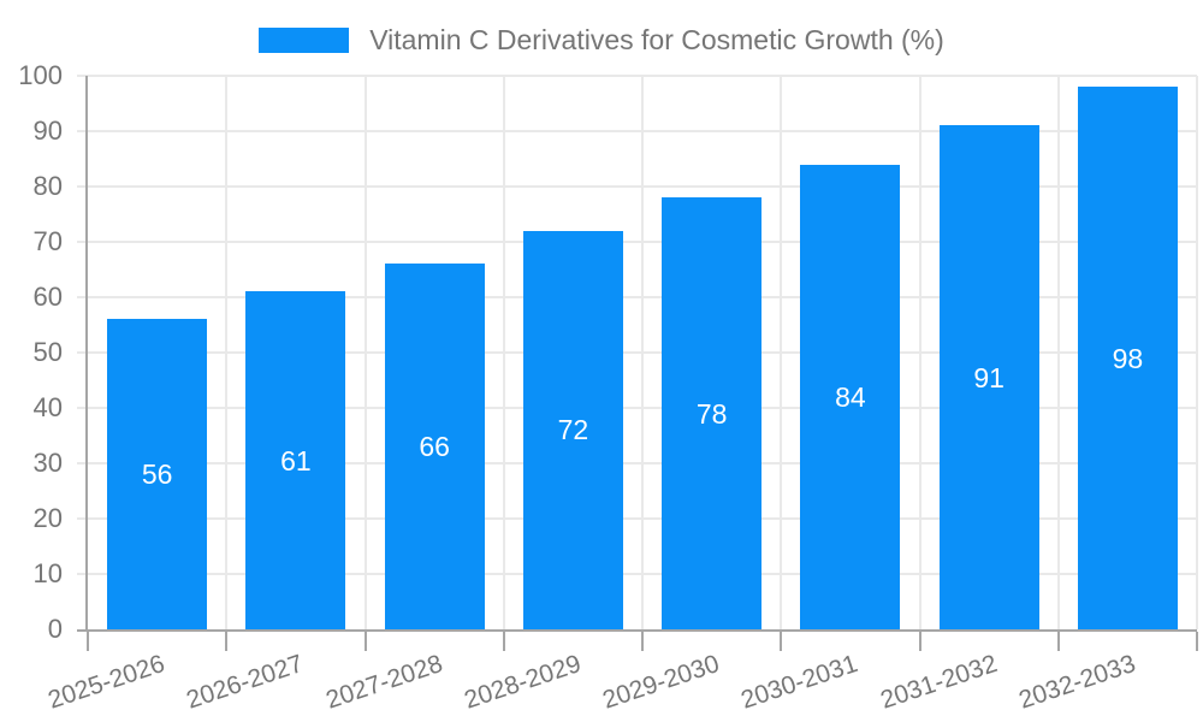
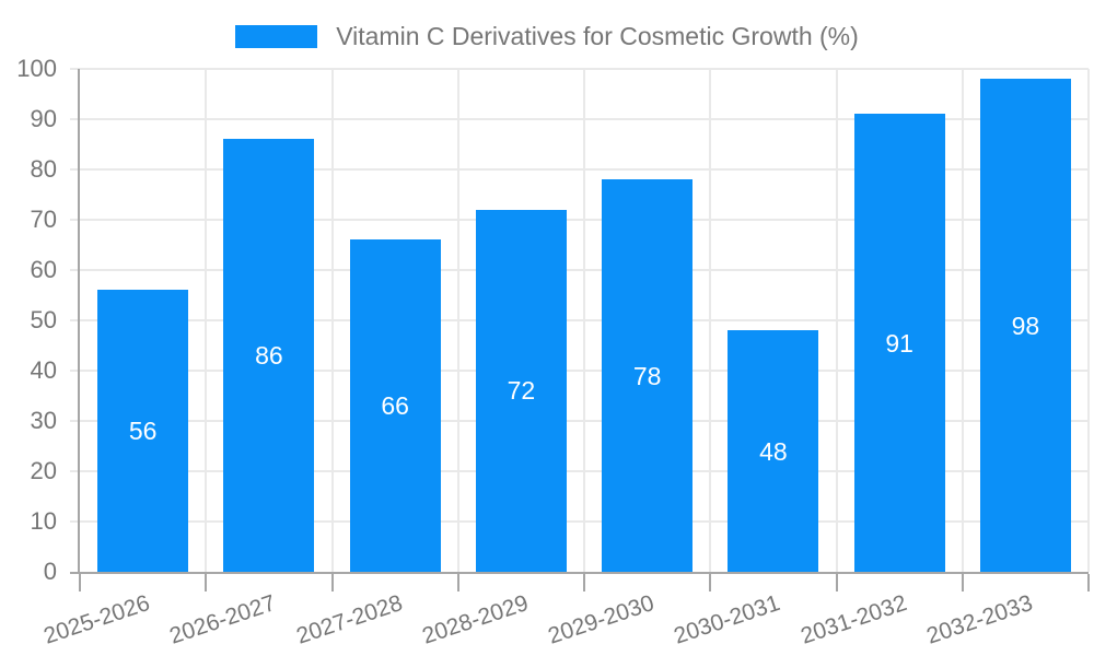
2026-2027: 61 -> 86
2030-2031: 84 -> 48
